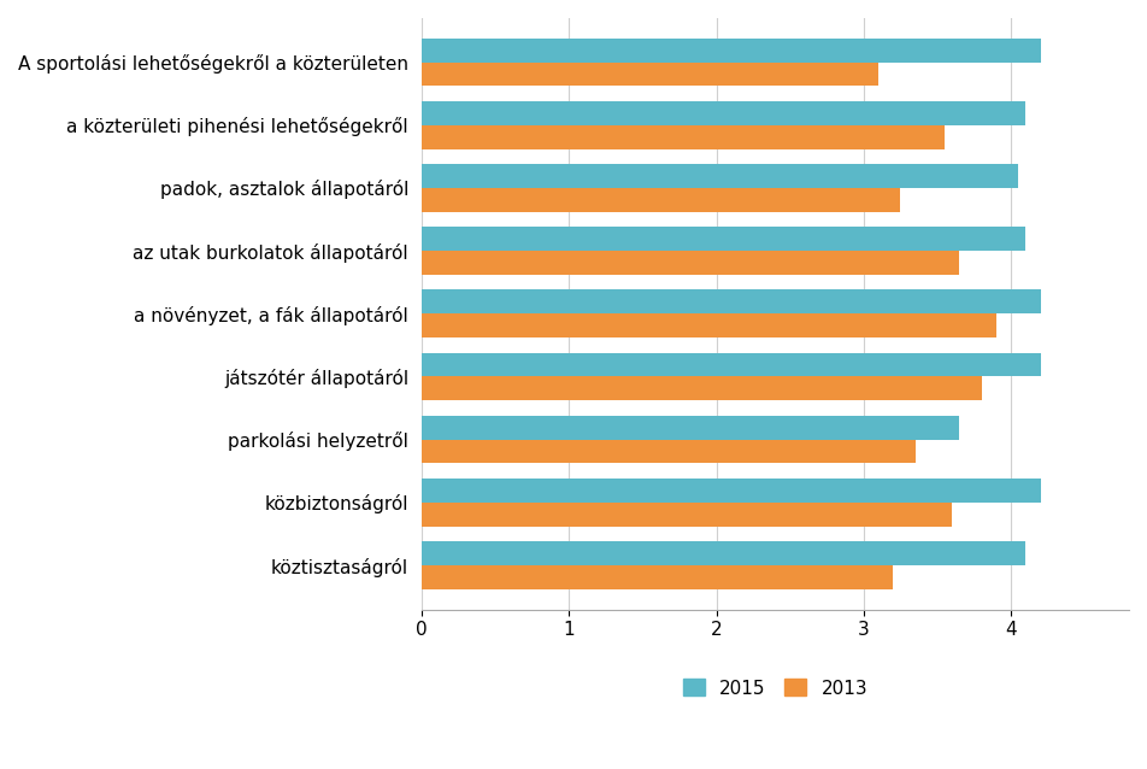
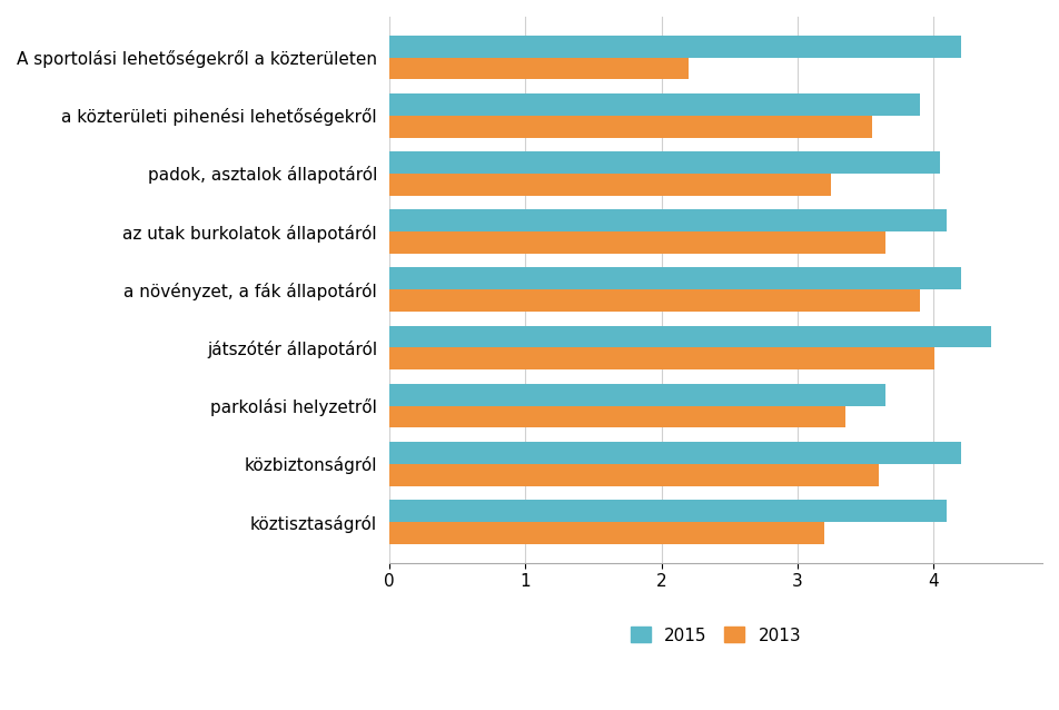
2013/A sportolási lehetőségekről a közterületen: 3.10 -> 2.20
2015/a közterületi pihenési lehetőségekről: 4.10 -> 3.90
2015/játszótér állapotáról: 4.20 -> 4.42
2013/játszótér állapotáról: 3.80 -> 4.01
